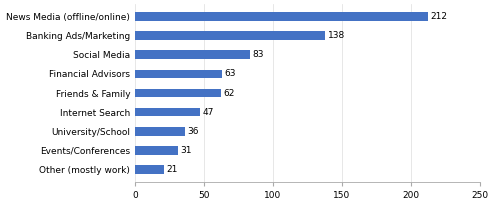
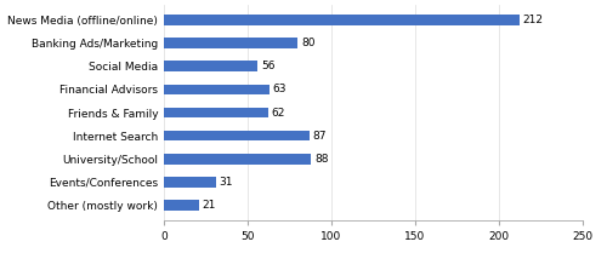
Banking Ads/Marketing: 138 -> 80
Social Media: 83 -> 56
Internet Search: 47 -> 87
University/School: 36 -> 88
